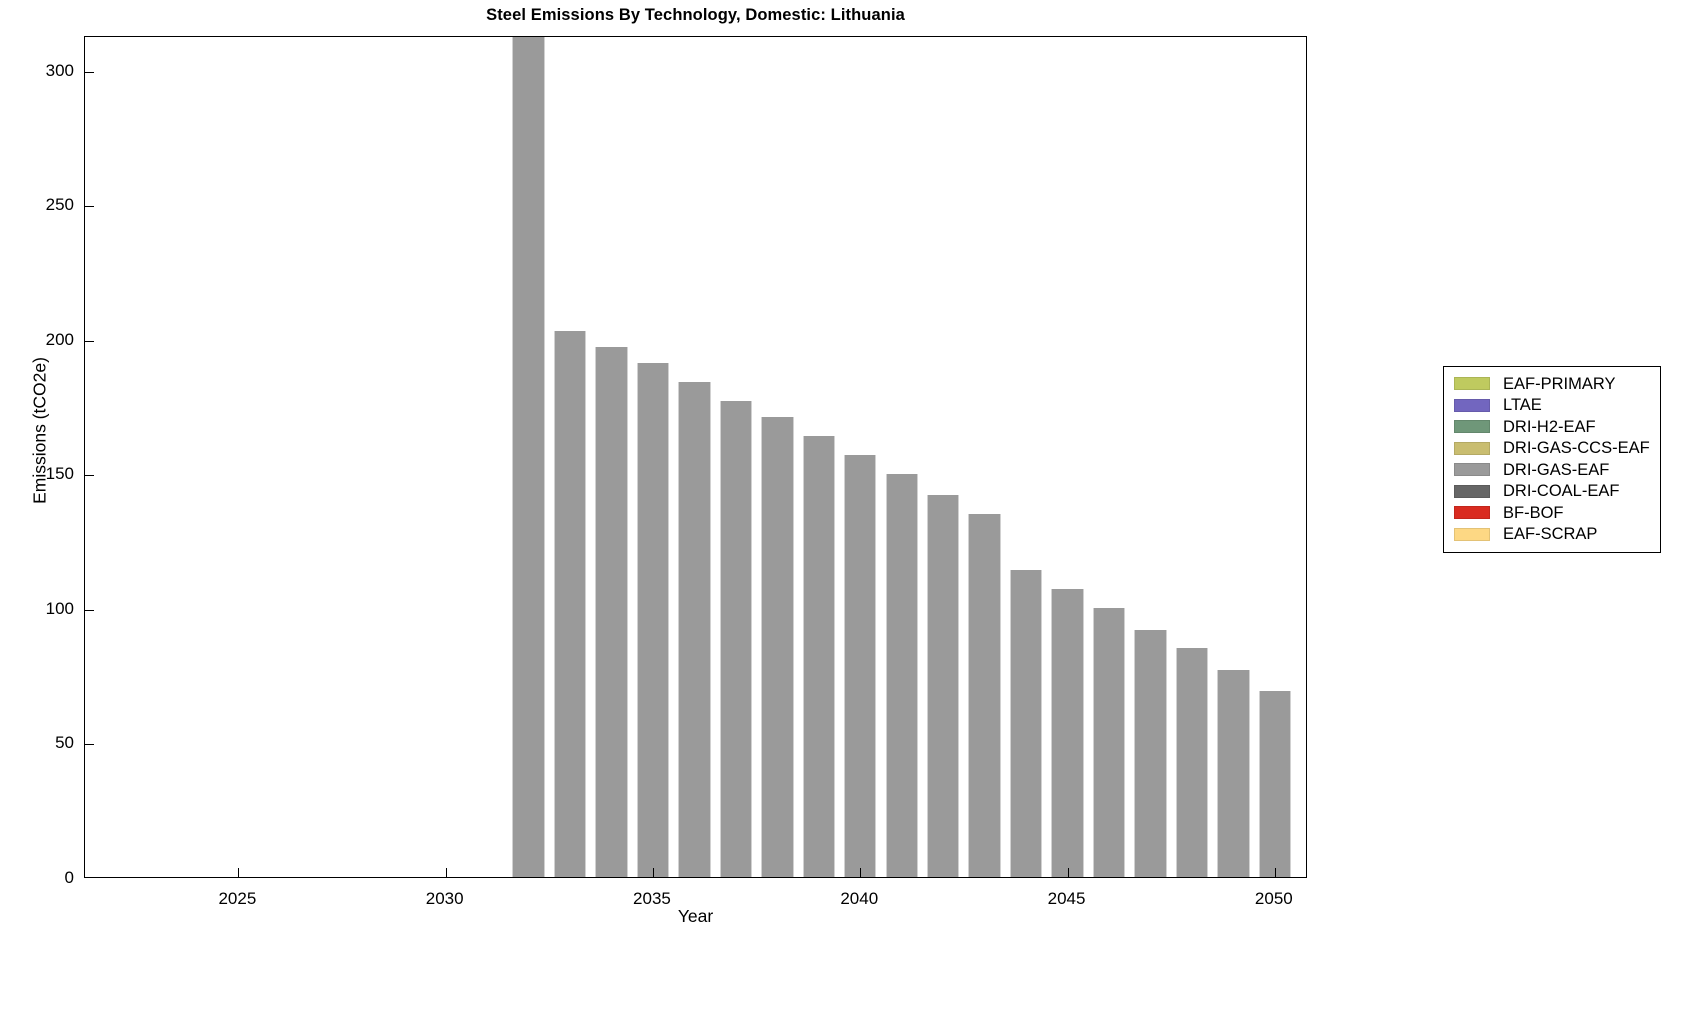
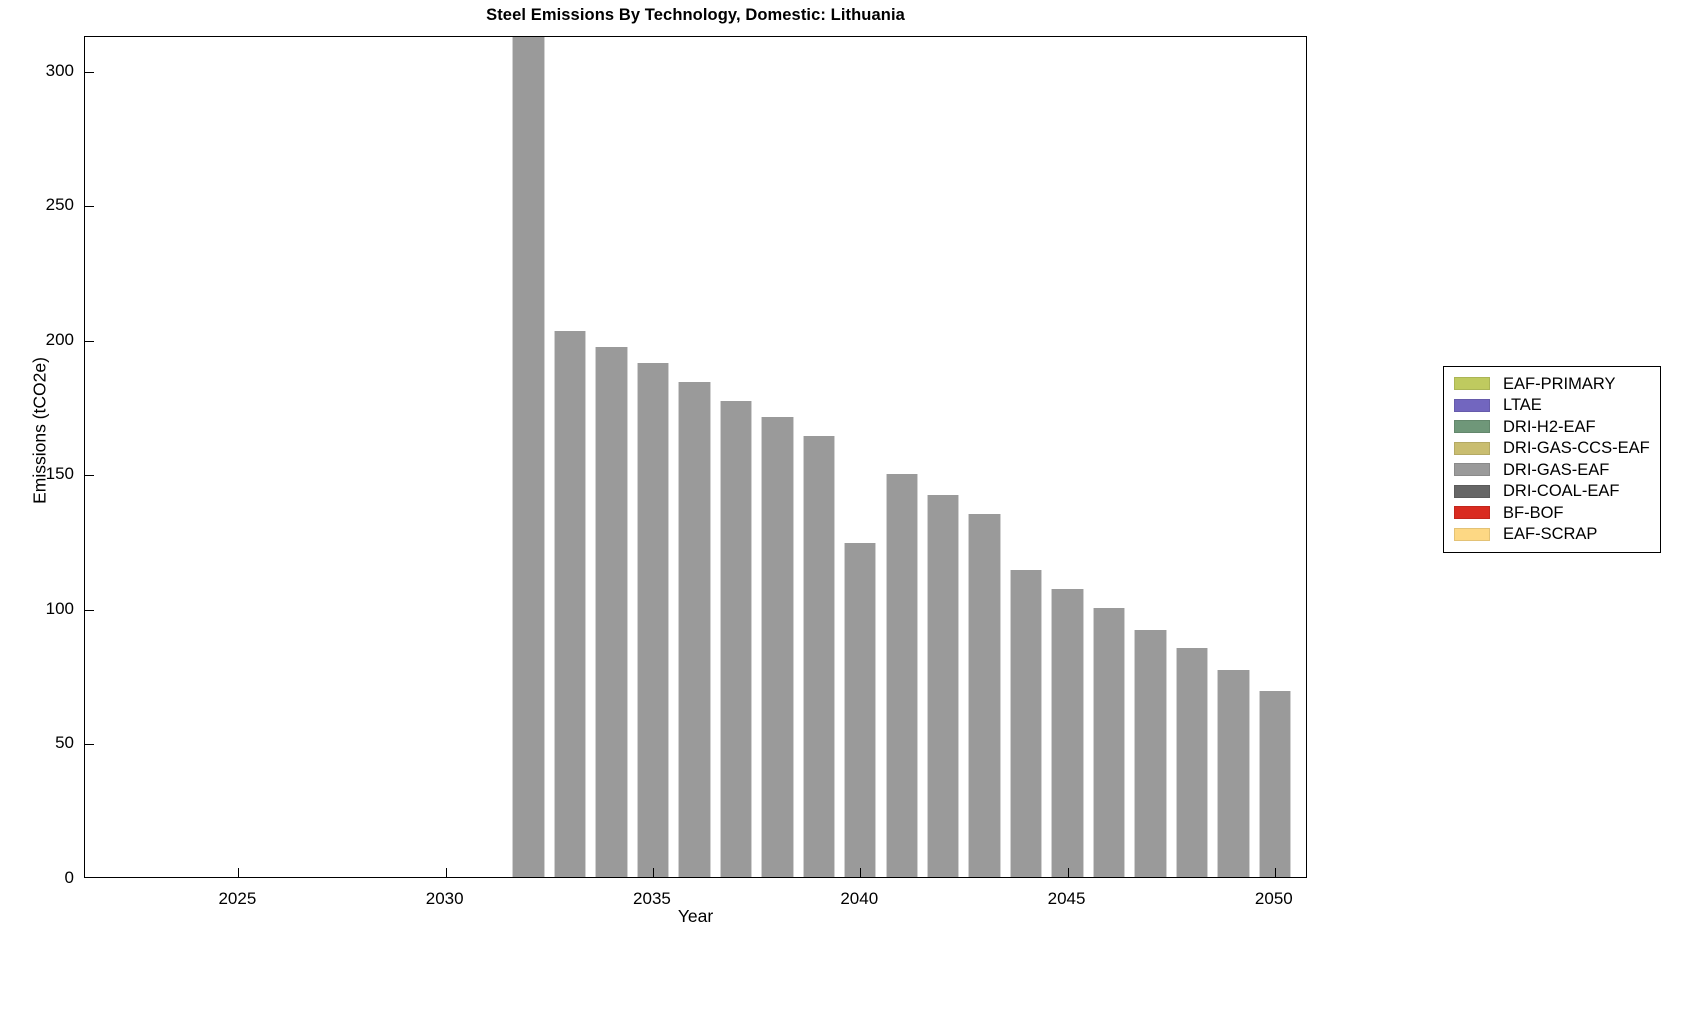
DRI-GAS-EAF/2040: 157 -> 124
